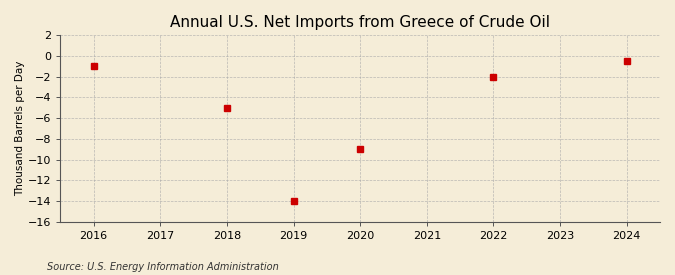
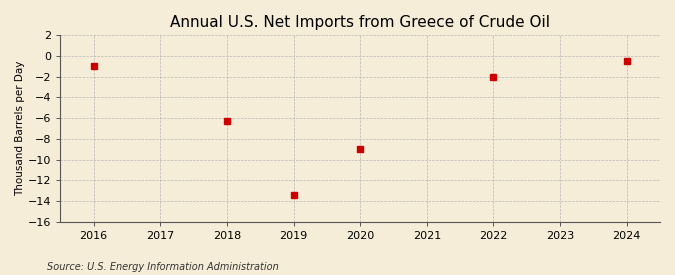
2018: -5.0 -> -6.3
2019: -14.0 -> -13.4
